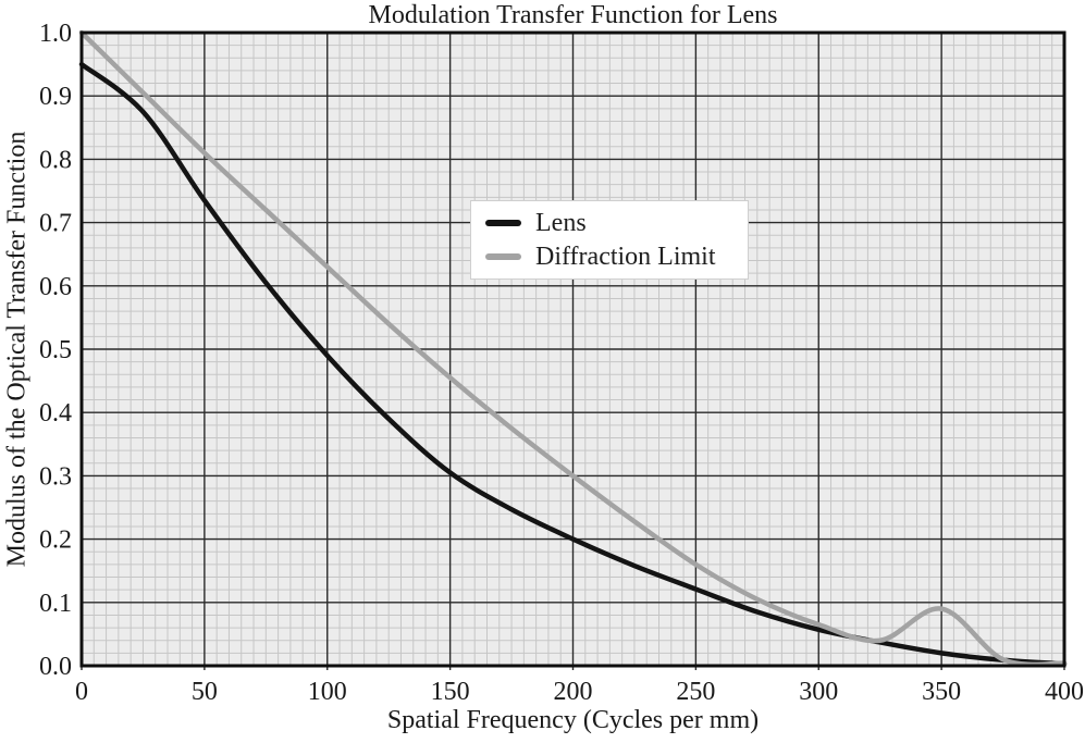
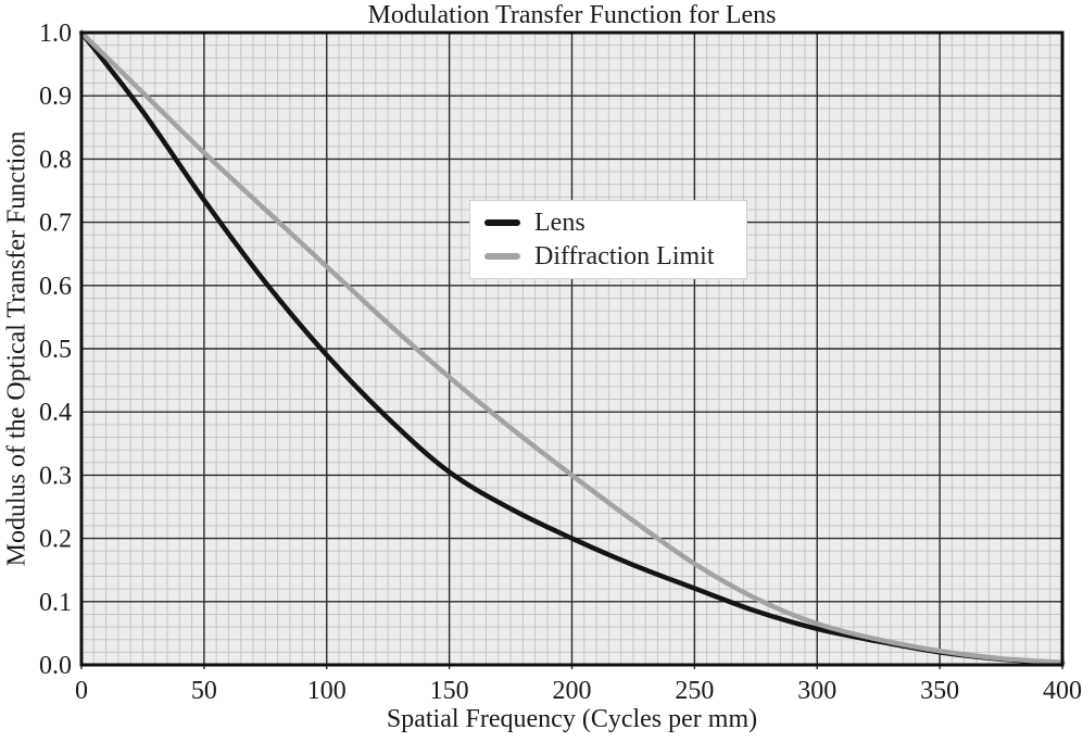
Lens/0: 0.95 -> 1.00
Diffraction Limit/350: 0.09 -> 0.02
